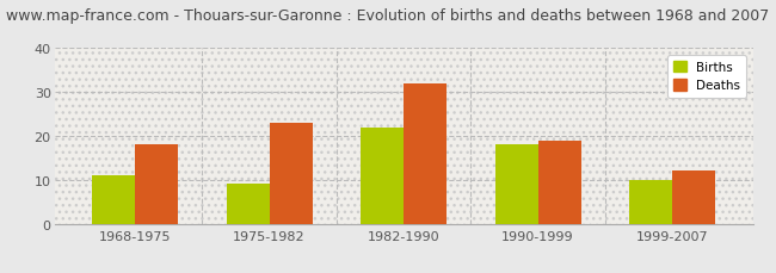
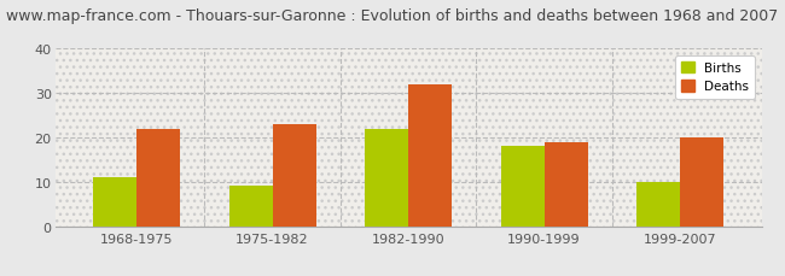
Deaths/1968-1975: 18 -> 22
Deaths/1999-2007: 12 -> 20
